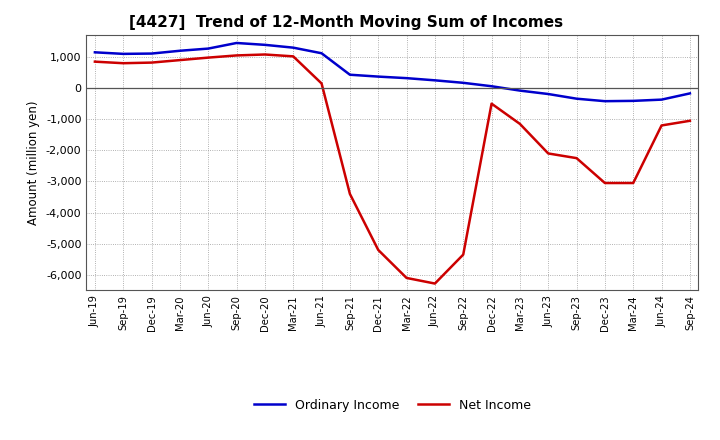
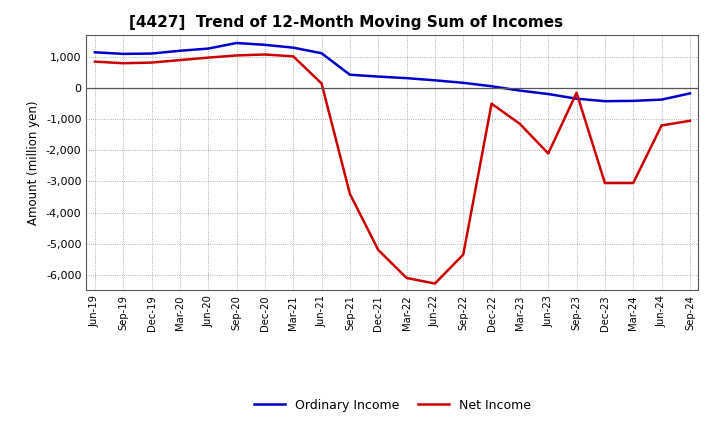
Net Income/Sep-23: -2,250 -> -150
